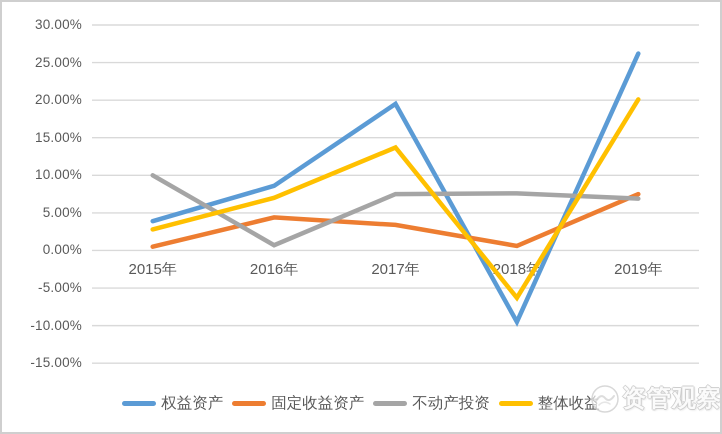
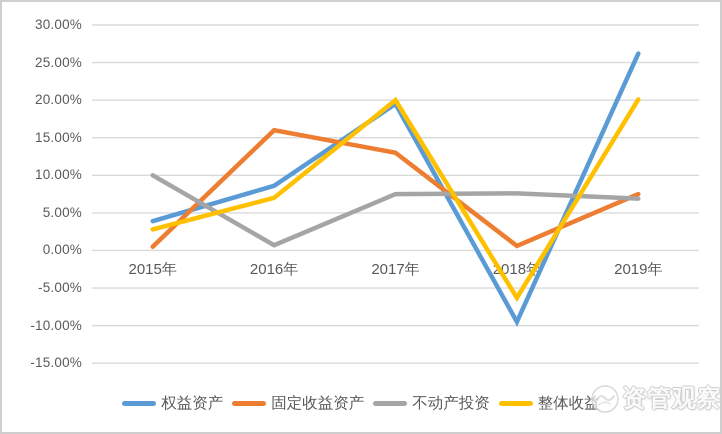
固定收益资产/2016年: 4% -> 16%
固定收益资产/2017年: 3% -> 13%
整体收益/2017年: 14% -> 20%
